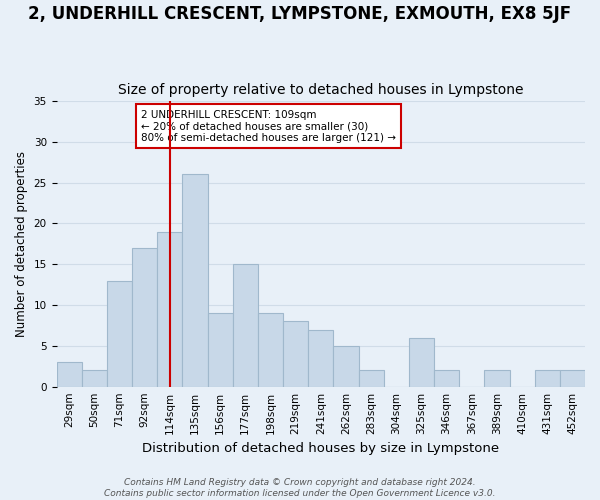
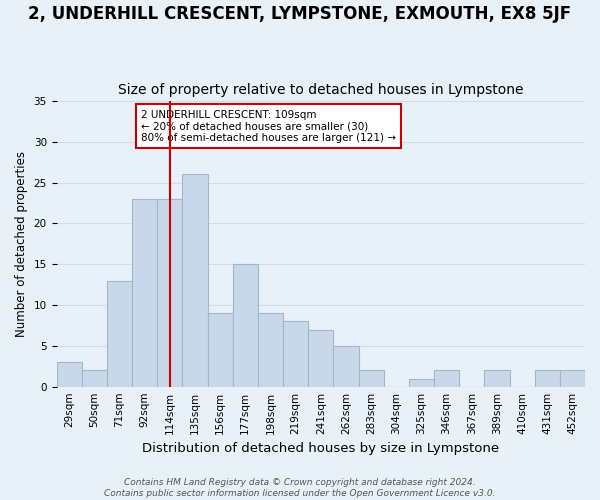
92sqm: 17 -> 23
114sqm: 19 -> 23
325sqm: 6 -> 1
